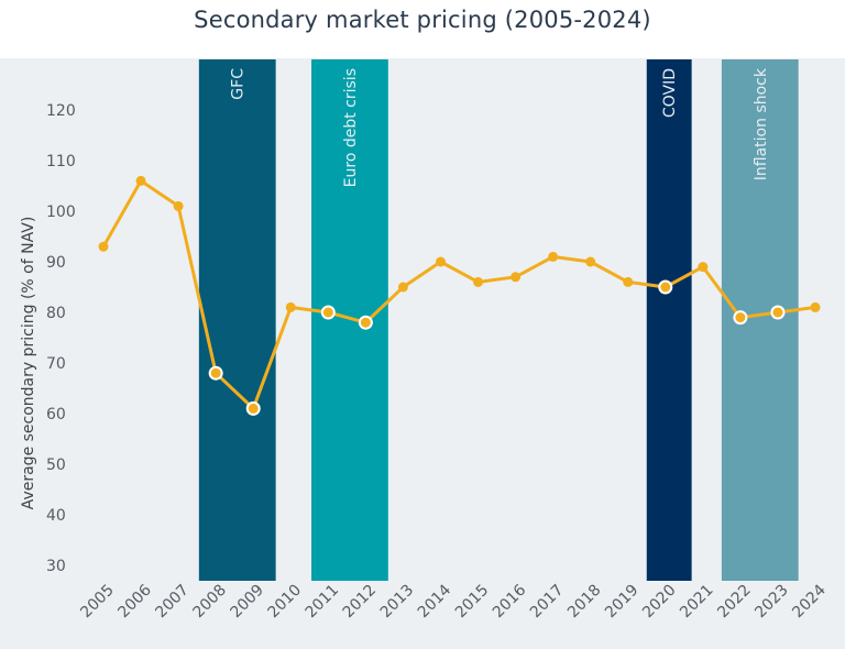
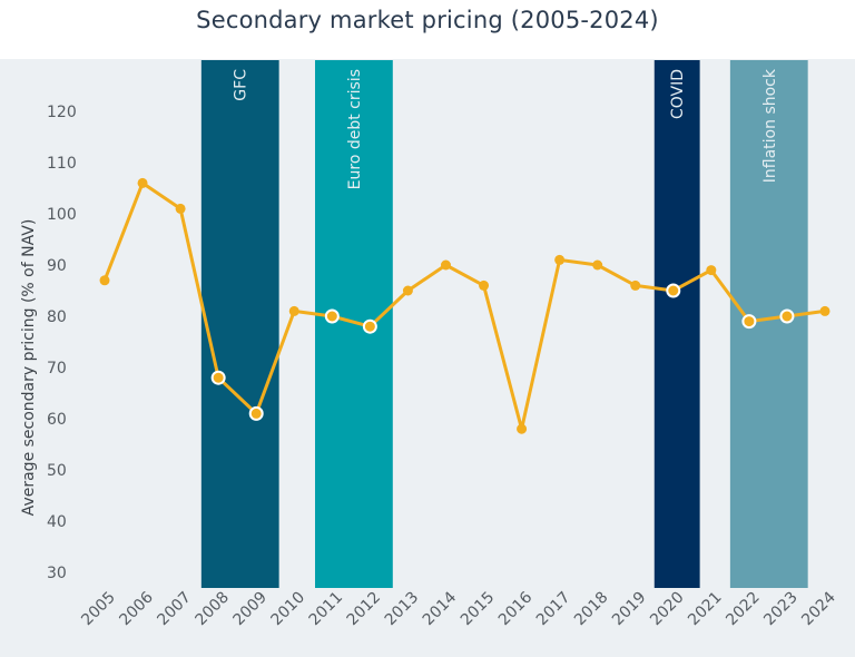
2005: 93 -> 87
2016: 87 -> 58
